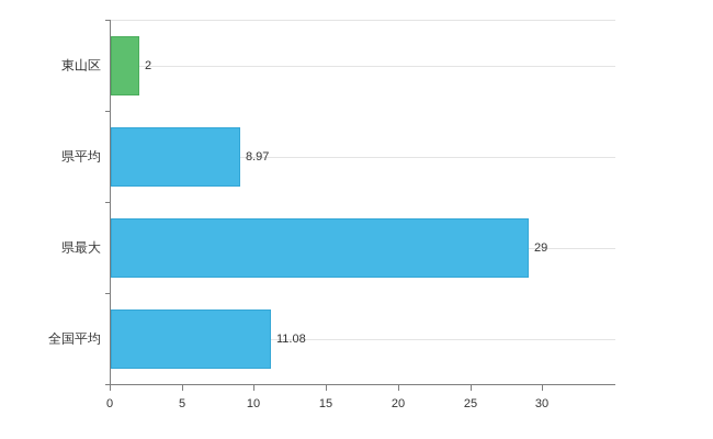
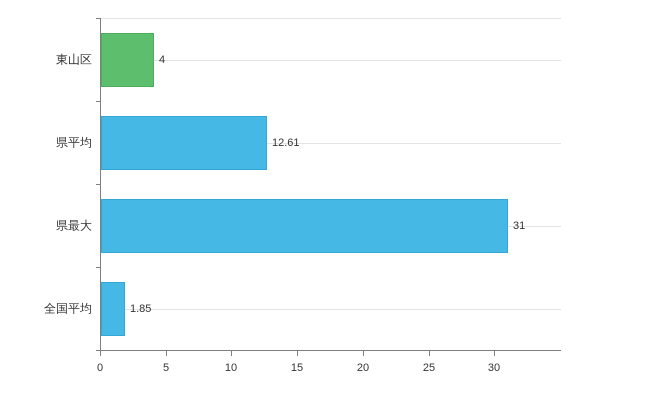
東山区: 2 -> 4
県平均: 8.97 -> 12.61
県最大: 29 -> 31
全国平均: 11.08 -> 1.85
